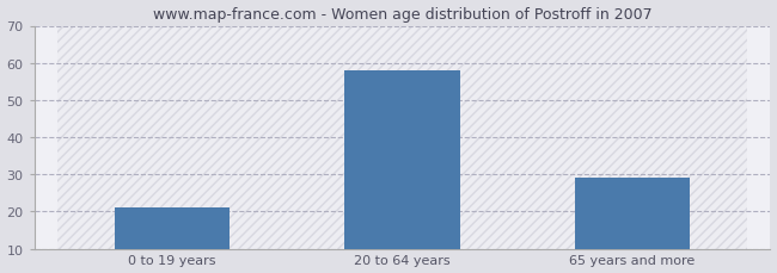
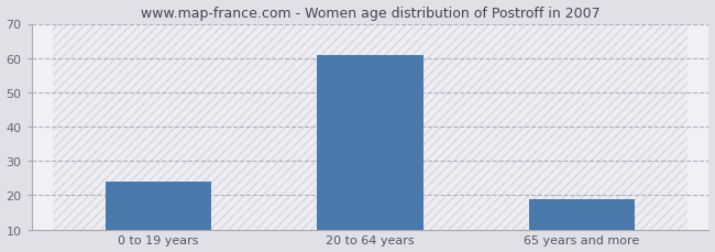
0 to 19 years: 21 -> 24
20 to 64 years: 58 -> 61
65 years and more: 29 -> 19
